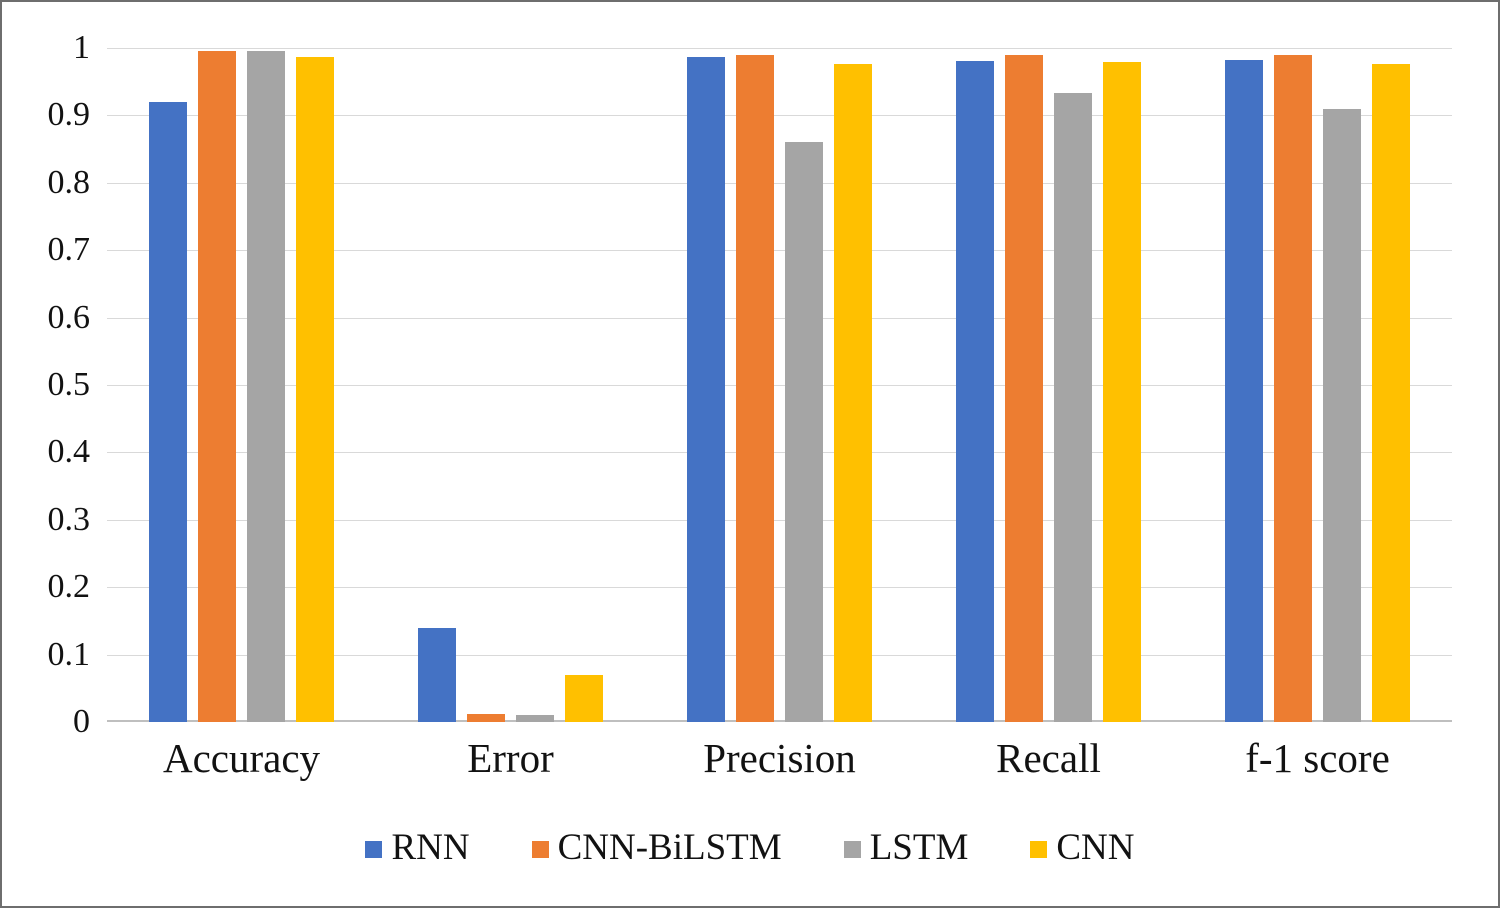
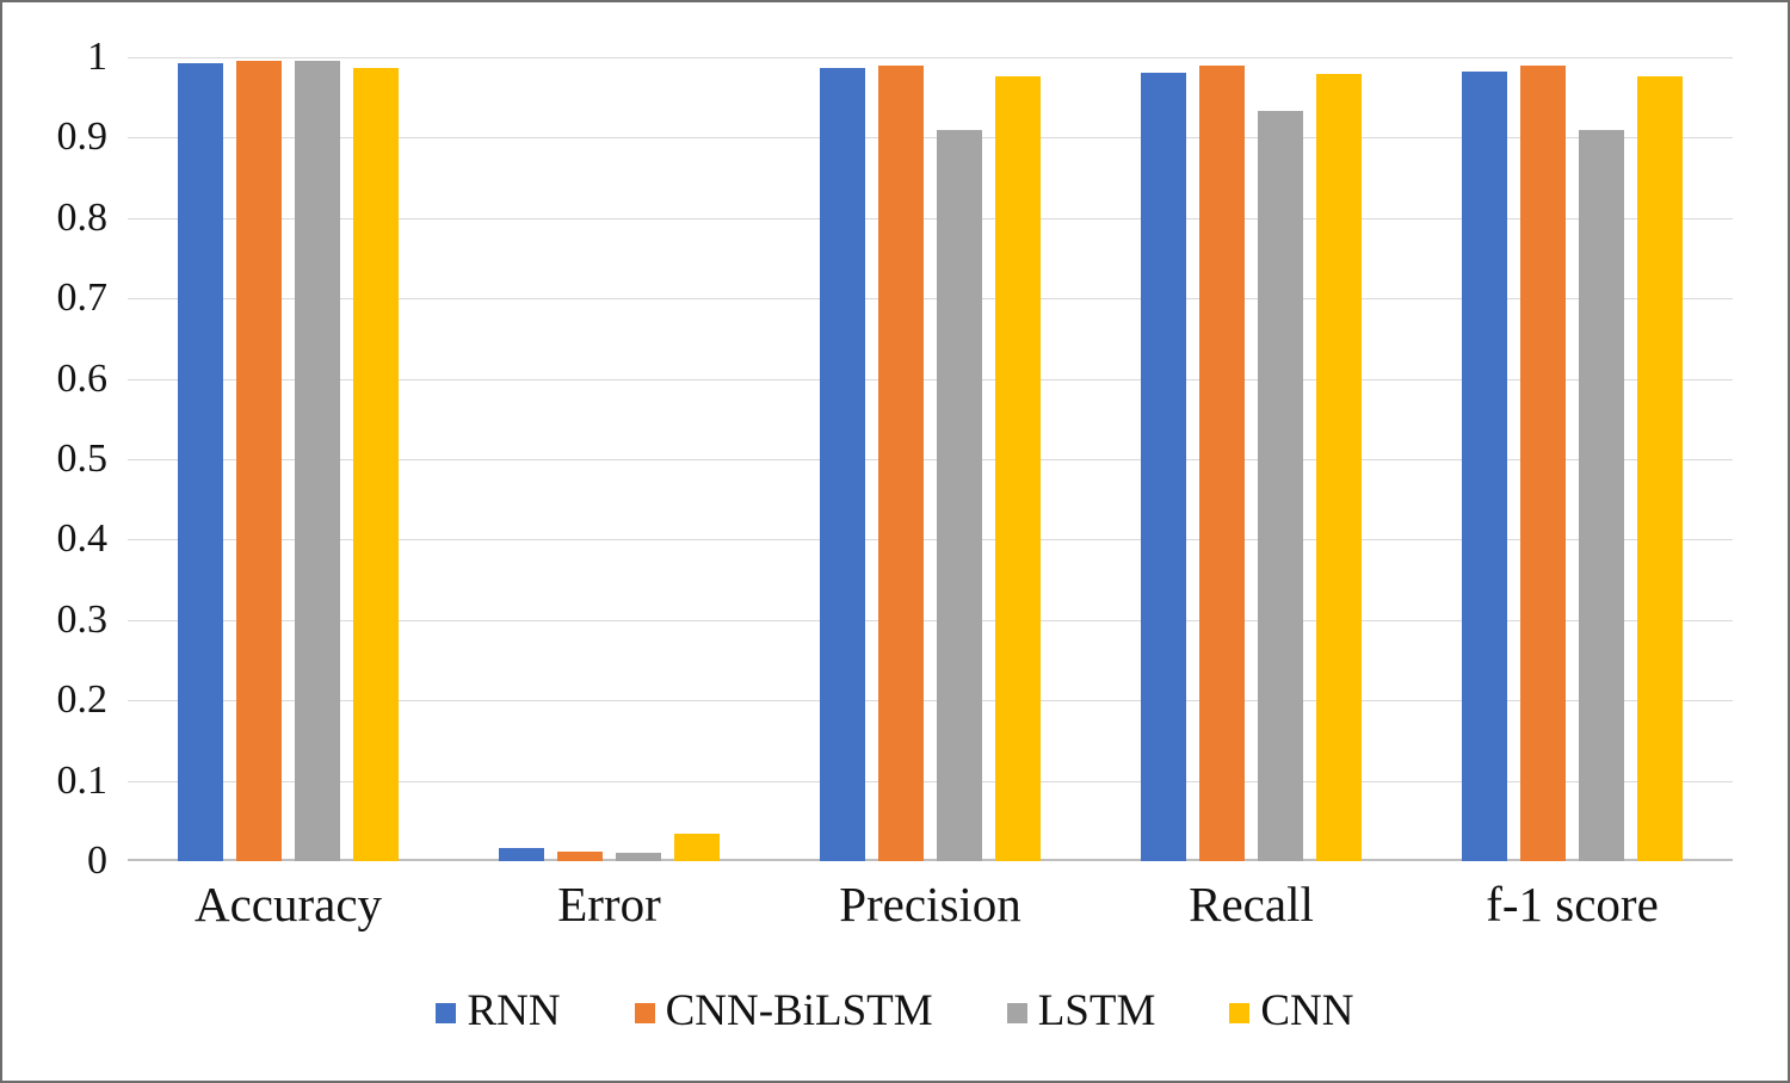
RNN/Accuracy: 0.92 -> 0.99
RNN/Error: 0.14 -> 0.02
CNN/Error: 0.07 -> 0.03
LSTM/Precision: 0.86 -> 0.91
